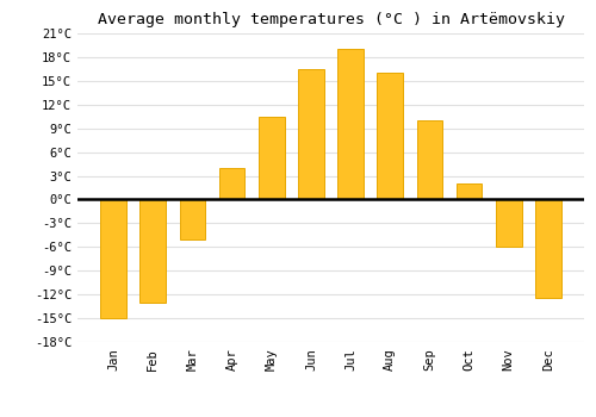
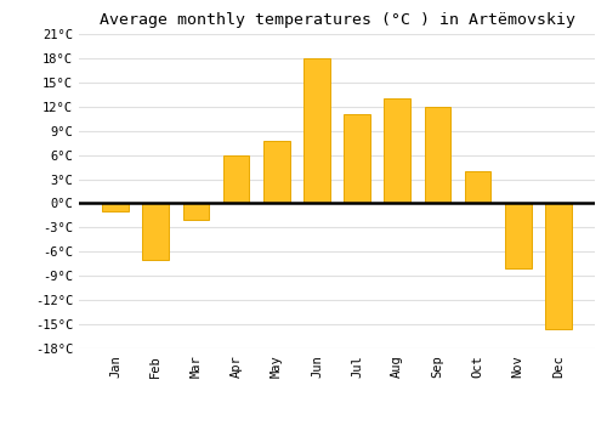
Jan: -15.0°C -> -1.0°C
Feb: -13.0°C -> -7.0°C
Mar: -5.0°C -> -2.0°C
Apr: 4.0°C -> 6.0°C
May: 10.5°C -> 7.8°C
Jun: 16.5°C -> 18.0°C
Jul: 19.0°C -> 11.0°C
Aug: 16.0°C -> 13.0°C
Sep: 10.0°C -> 12.0°C
Oct: 2.0°C -> 4.0°C
Nov: -6.0°C -> -8.0°C
Dec: -12.5°C -> -15.6°C
